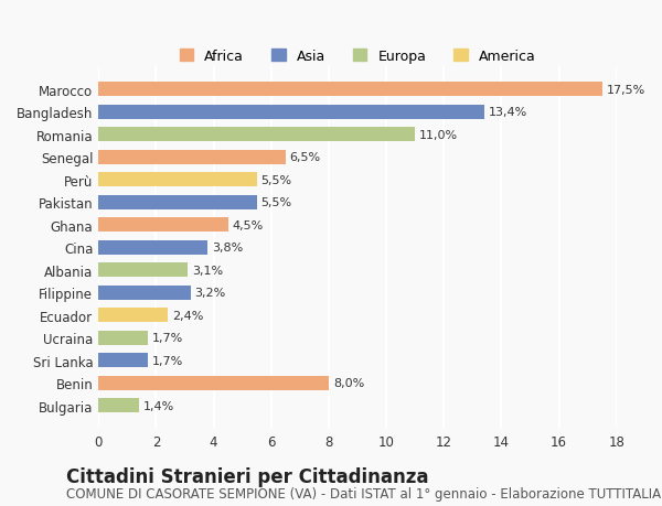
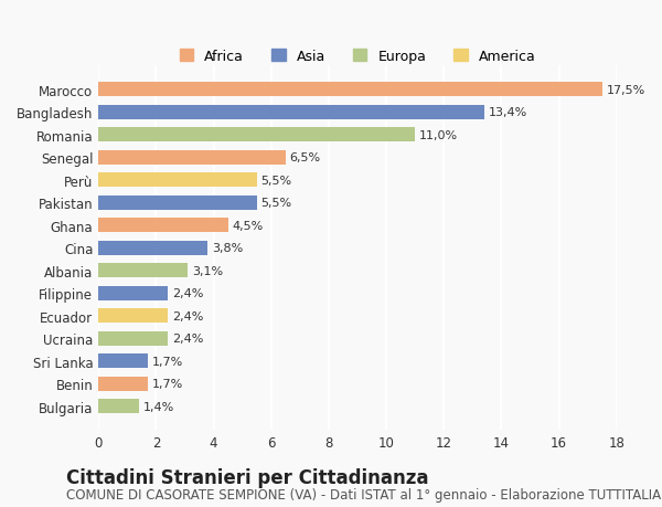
Filippine: 3,2% -> 2,4%
Ucraina: 1,7% -> 2,4%
Benin: 8,0% -> 1,7%
